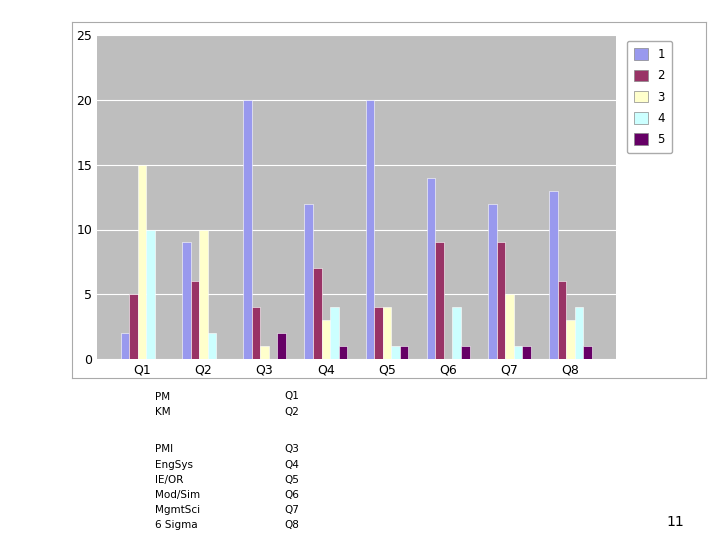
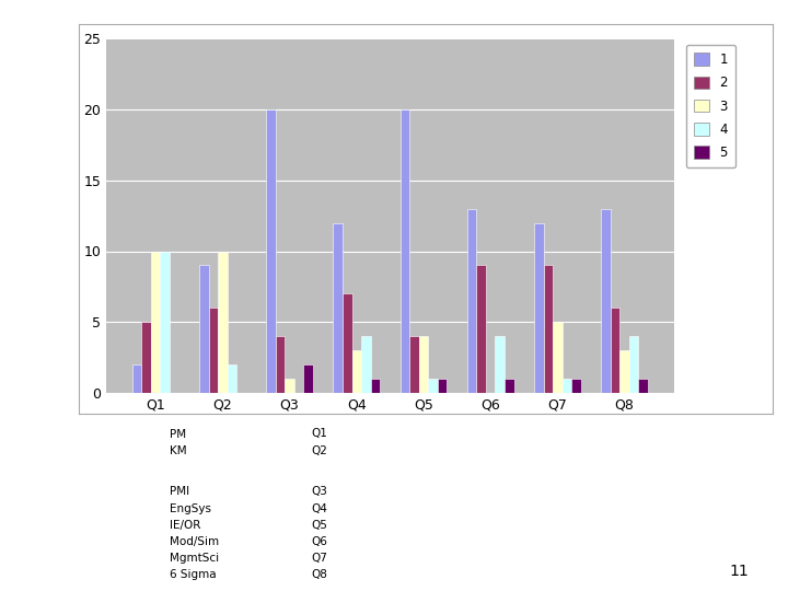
3/Q1: 15 -> 10
1/Q6: 14 -> 13
